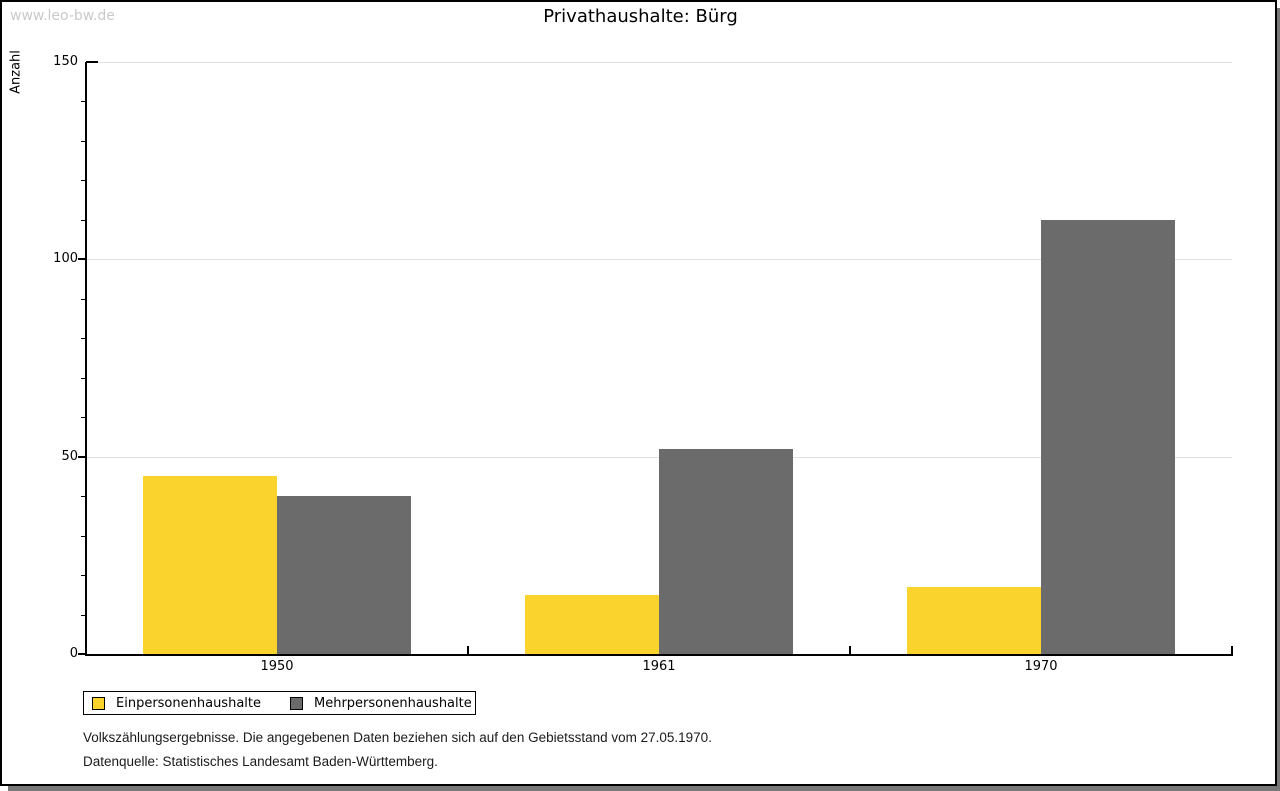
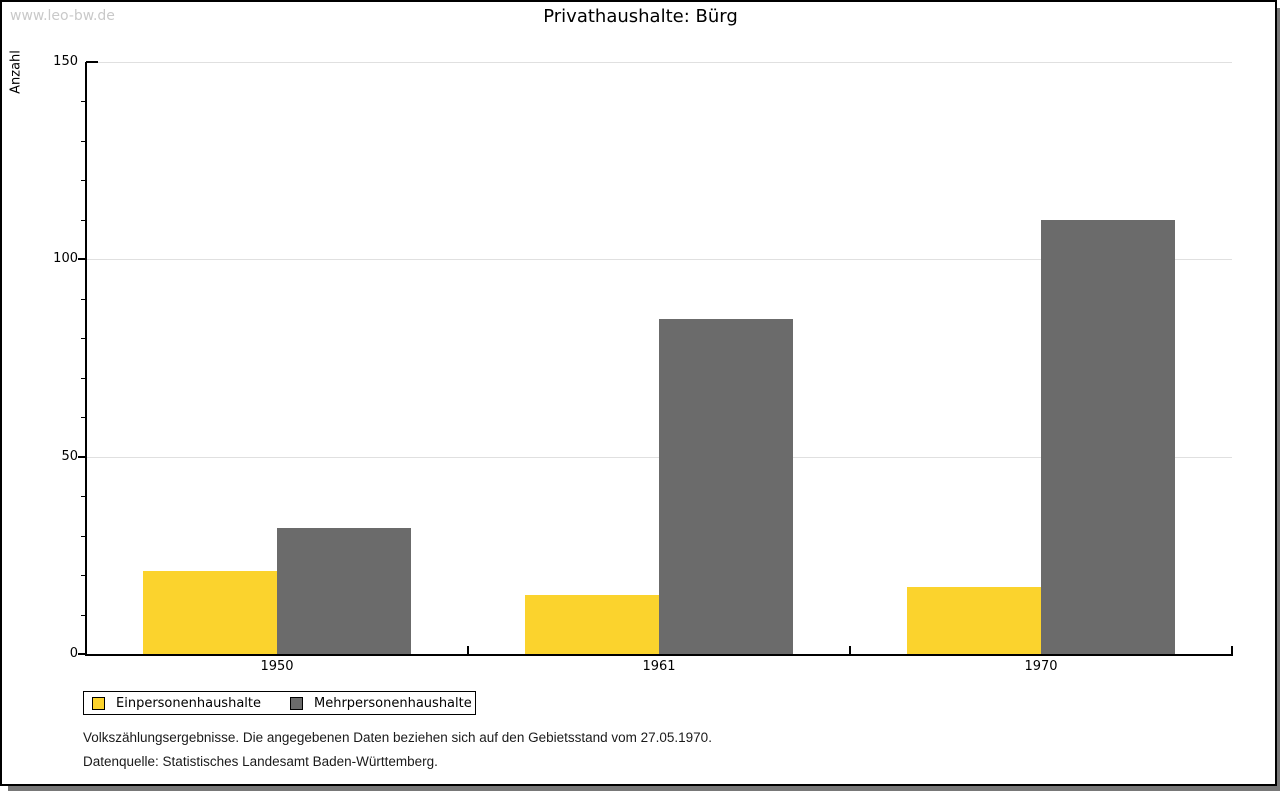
Einpersonenhaushalte/1950: 45 -> 21
Mehrpersonenhaushalte/1950: 40 -> 32
Mehrpersonenhaushalte/1961: 52 -> 85
